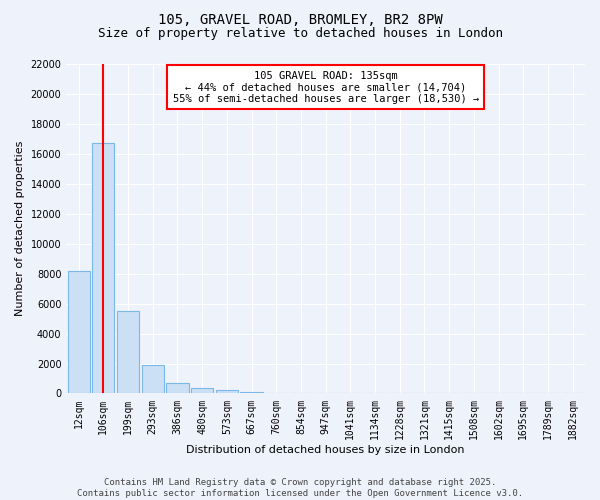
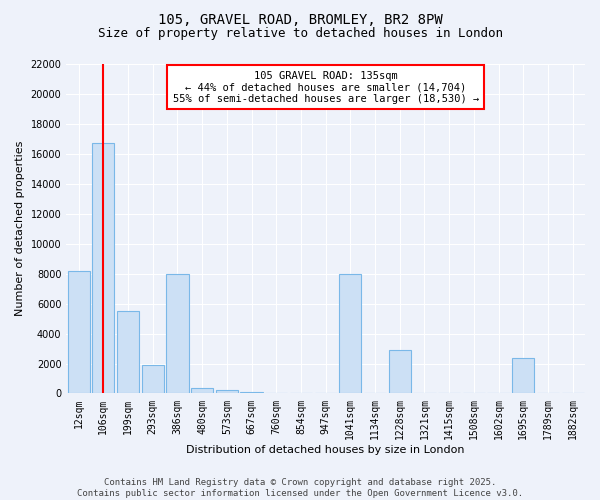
386sqm: 700 -> 8000
1041sqm: 0 -> 8000
1228sqm: 0 -> 2900
1695sqm: 0 -> 2400
